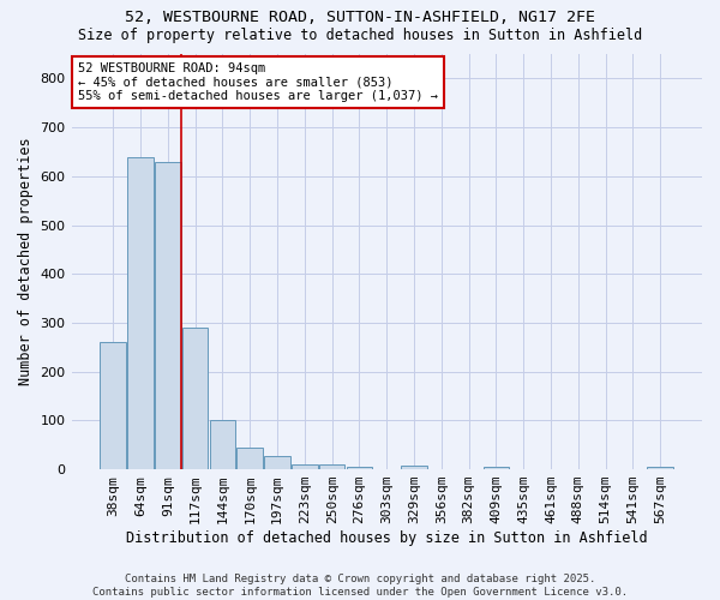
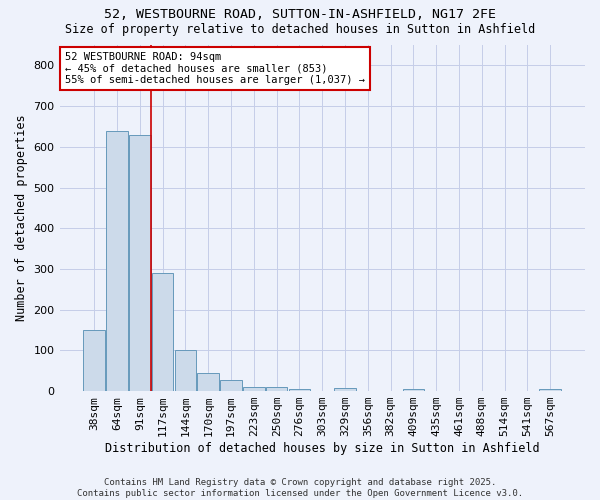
38sqm: 260 -> 150
